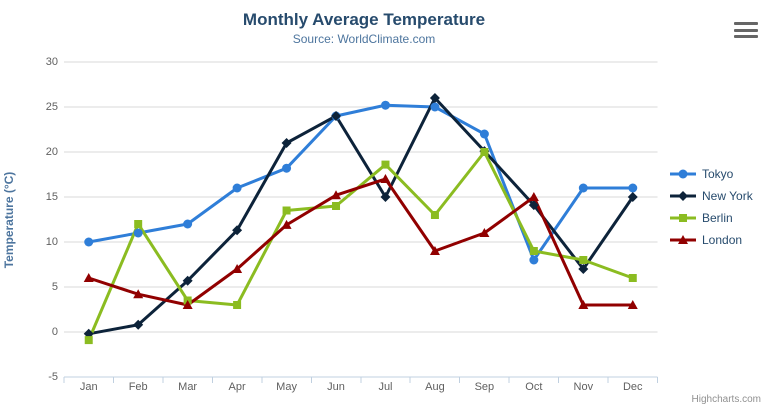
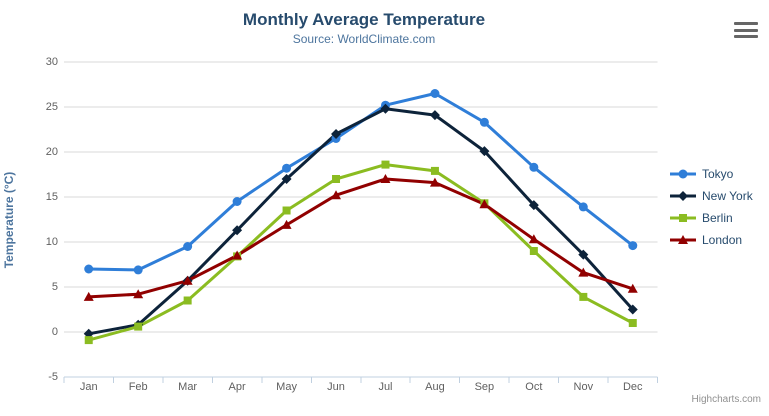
Tokyo/Jan: 10 -> 7
London/Jan: 6 -> 4
Tokyo/Feb: 11 -> 7
Berlin/Feb: 12 -> 1
Tokyo/Mar: 12 -> 10
London/Mar: 3 -> 6
Tokyo/Apr: 16 -> 14
Berlin/Apr: 3 -> 8
London/Apr: 7 -> 8
New York/May: 21 -> 17
Tokyo/Jun: 24 -> 22
New York/Jun: 24 -> 22
Berlin/Jun: 14 -> 17
New York/Jul: 15 -> 25
Tokyo/Aug: 25 -> 26
New York/Aug: 26 -> 24
Berlin/Aug: 13 -> 18
London/Aug: 9 -> 17
Tokyo/Sep: 22 -> 23
Berlin/Sep: 20 -> 14
London/Sep: 11 -> 14
Tokyo/Oct: 8 -> 18
London/Oct: 15 -> 10
Tokyo/Nov: 16 -> 14
New York/Nov: 7 -> 9
Berlin/Nov: 8 -> 4
London/Nov: 3 -> 7
Tokyo/Dec: 16 -> 10
New York/Dec: 15 -> 2
Berlin/Dec: 6 -> 1
London/Dec: 3 -> 5
